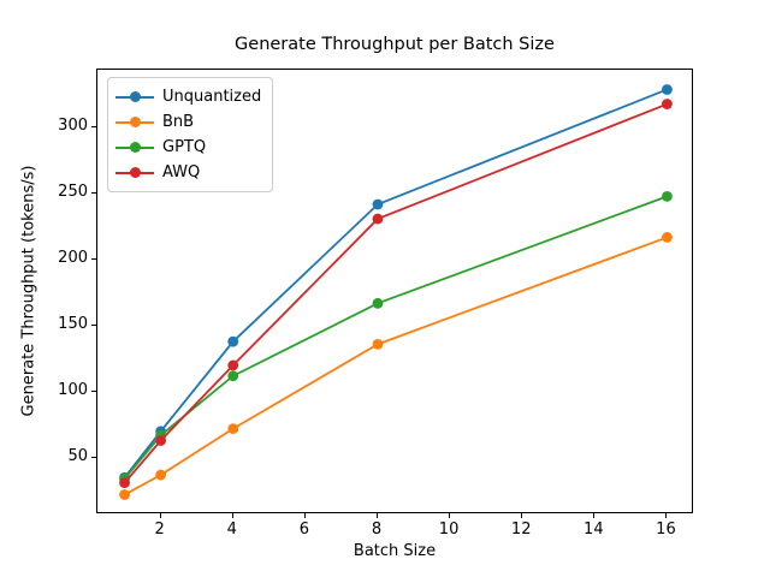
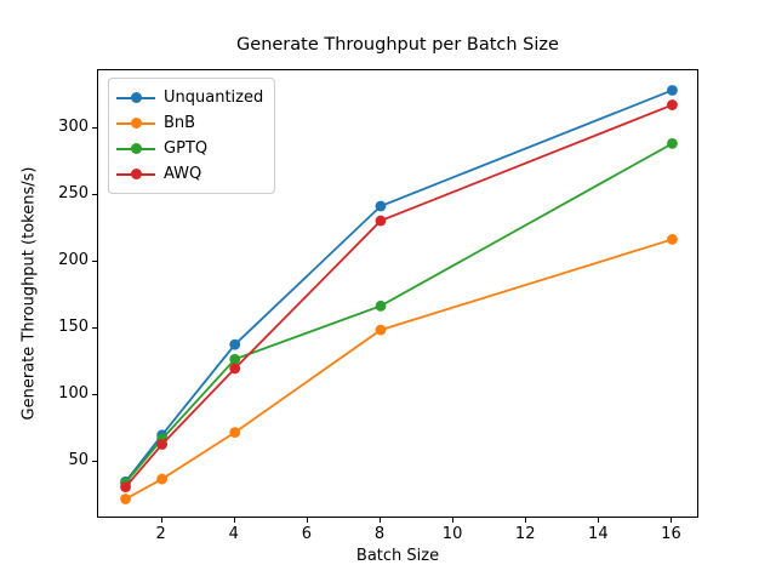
GPTQ/4: 112 -> 127
BnB/8: 136 -> 149
GPTQ/16: 248 -> 289
